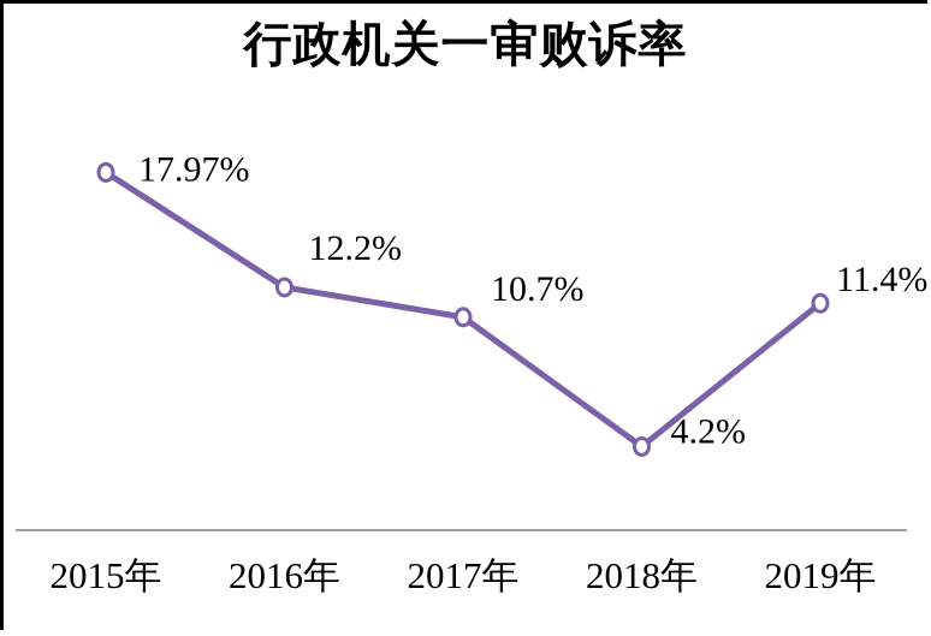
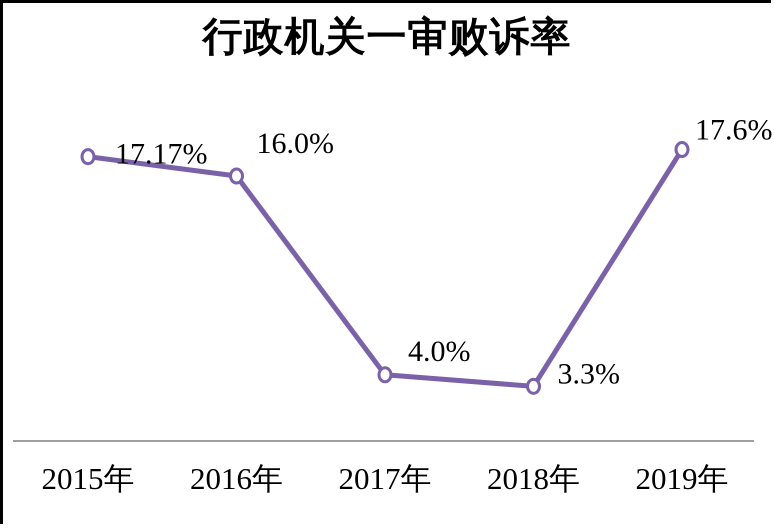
2015年: 17.97% -> 17.17%
2016年: 12.2% -> 16.0%
2017年: 10.7% -> 4.0%
2018年: 4.2% -> 3.3%
2019年: 11.4% -> 17.6%
